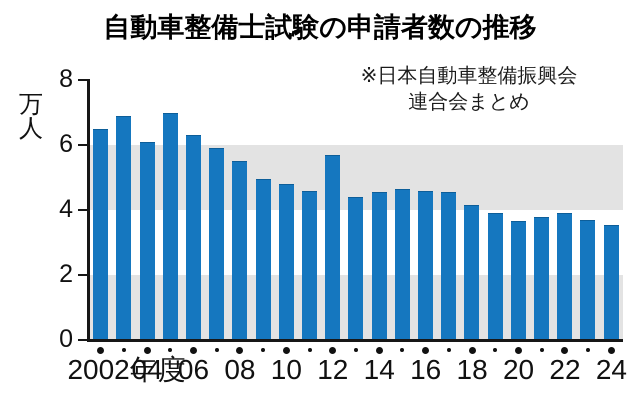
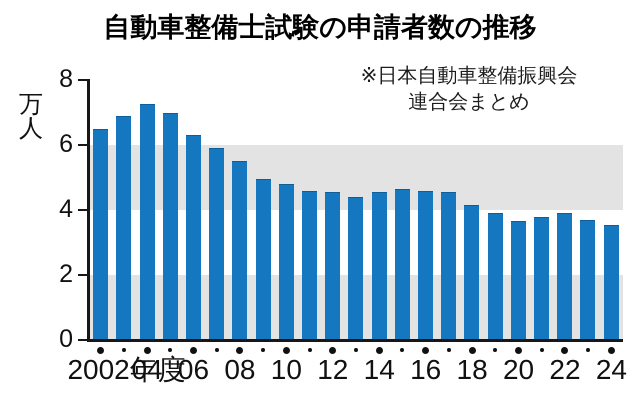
04: 6.1 -> 7.2
12: 5.7 -> 4.5
